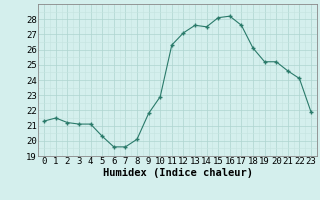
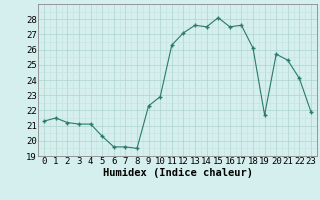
8: 20.1 -> 19.5
9: 21.8 -> 22.3
16: 28.2 -> 27.5
19: 25.2 -> 21.7
20: 25.2 -> 25.7
21: 24.6 -> 25.3
